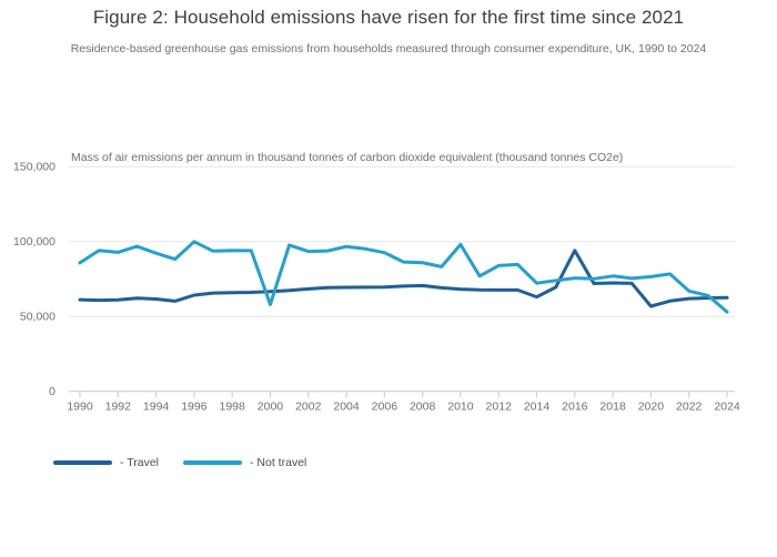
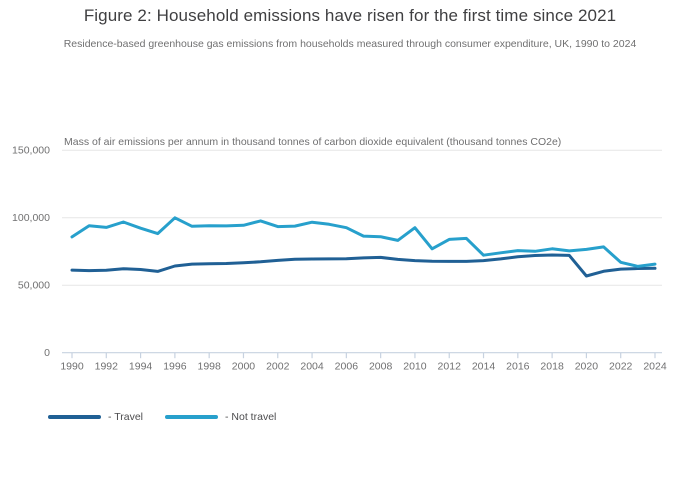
- Not travel/2000: 58000 -> 94000
- Not travel/2010: 98000 -> 93000
- Travel/2014: 63000 -> 68000
- Travel/2016: 94000 -> 71000
- Not travel/2024: 53000 -> 66000
